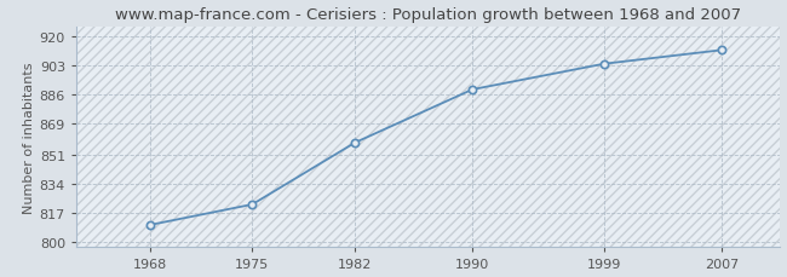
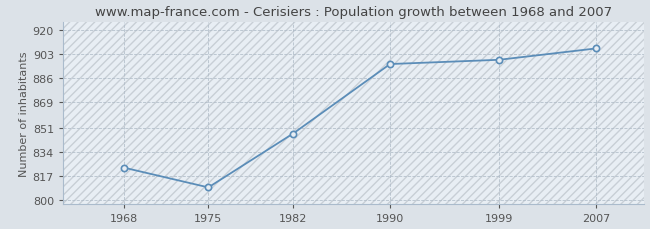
1968: 810 -> 823
1975: 822 -> 809
1982: 858 -> 847
1990: 889 -> 896
1999: 904 -> 899
2007: 912 -> 907
